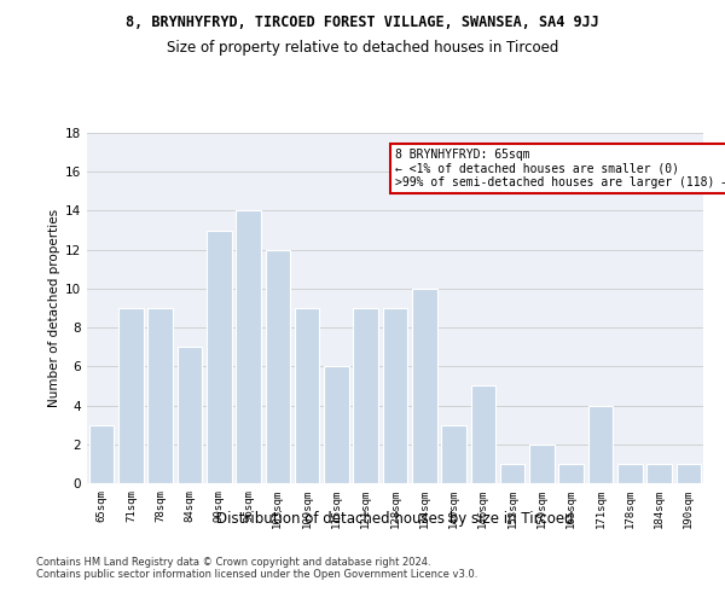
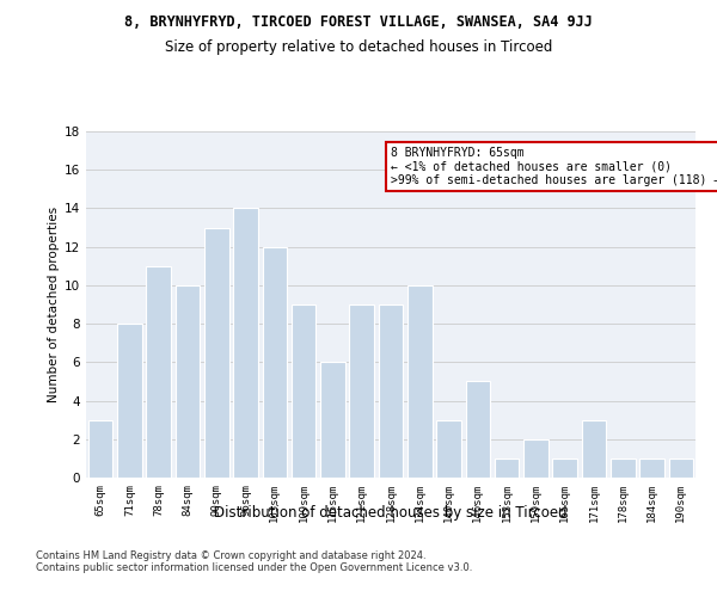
71sqm: 9 -> 8
78sqm: 9 -> 11
84sqm: 7 -> 10
171sqm: 4 -> 3
